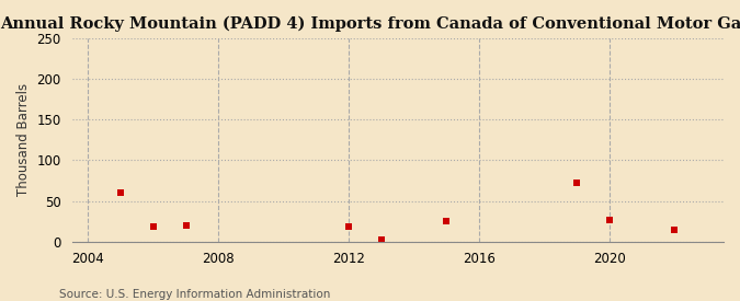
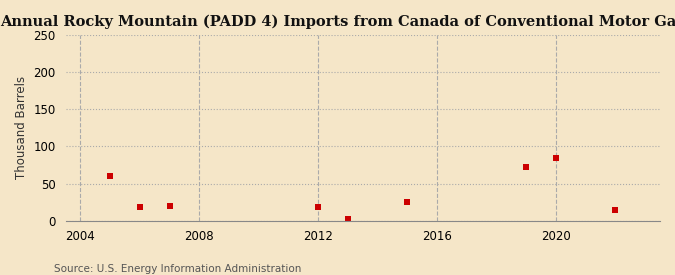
2020: 27 -> 84
